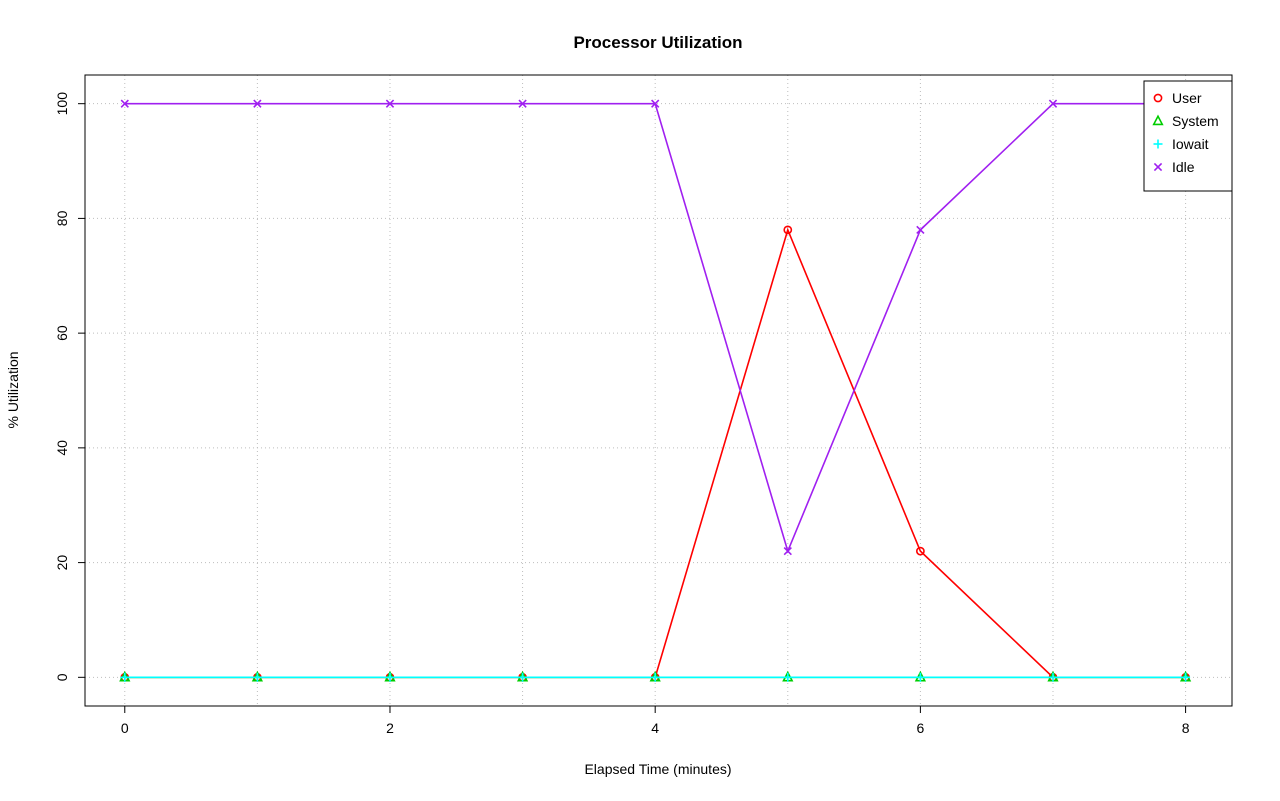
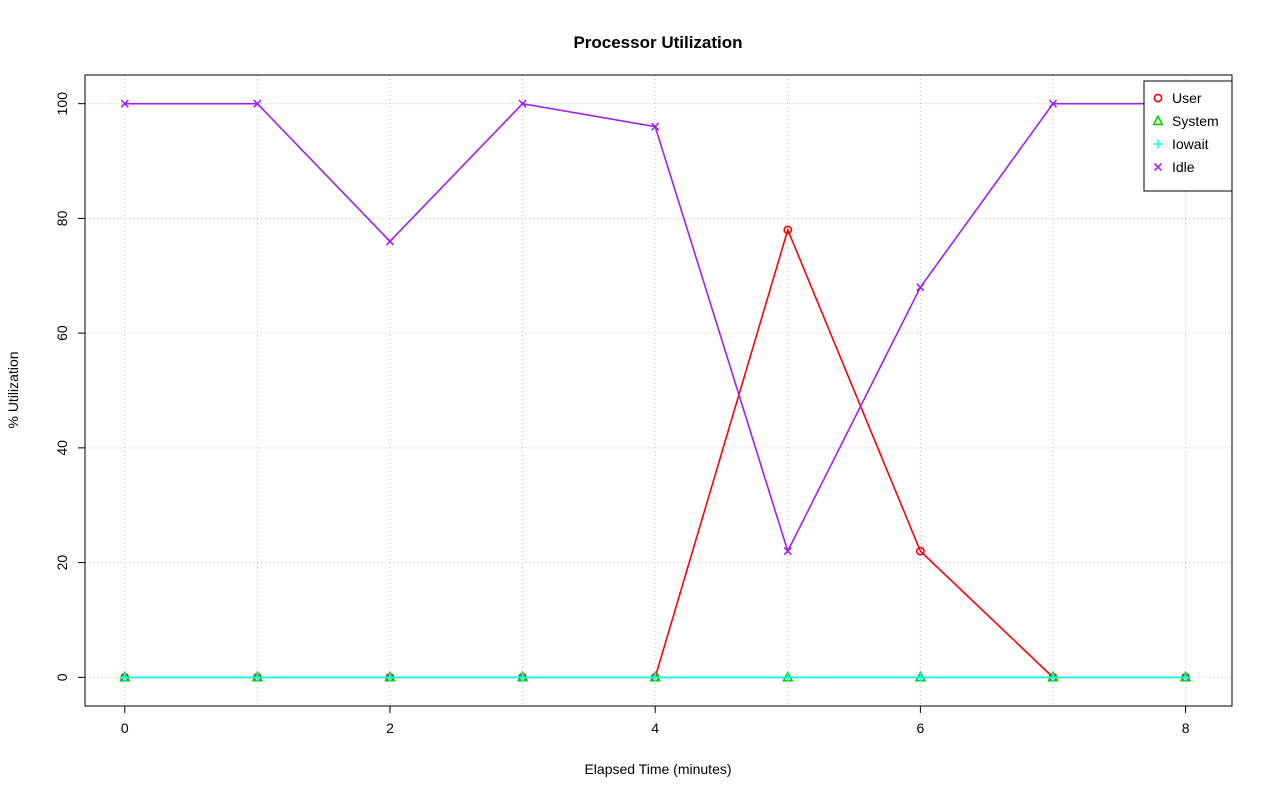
Idle/2: 100 -> 76
Idle/4: 100 -> 96
Idle/6: 78 -> 68
